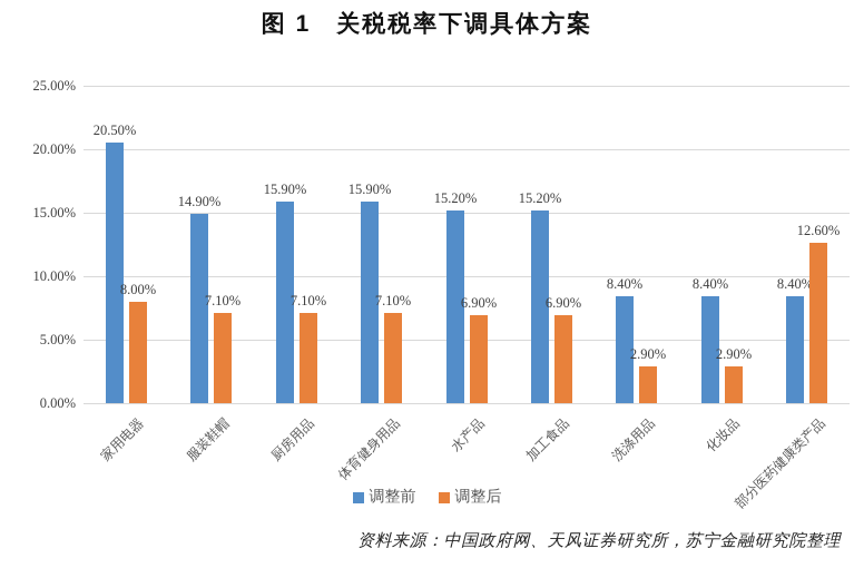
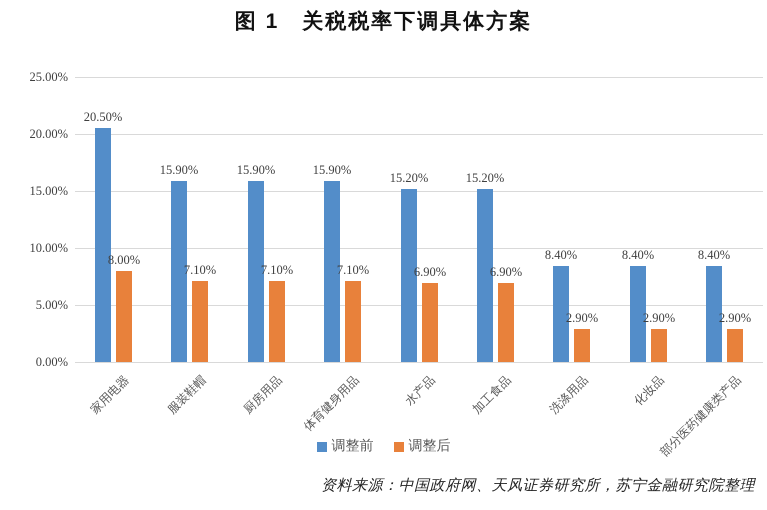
调整前/服装鞋帽: 14.90% -> 15.90%
调整后/部分医药健康类产品: 12.60% -> 2.90%
